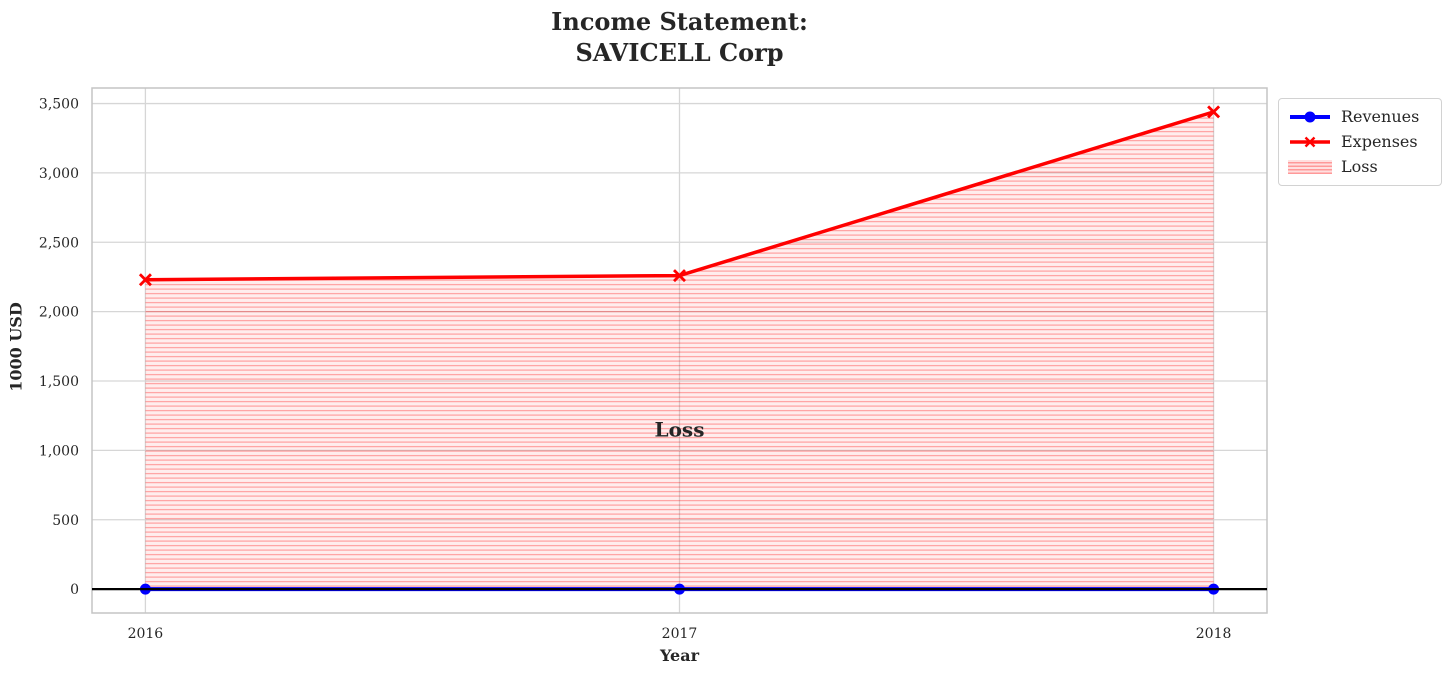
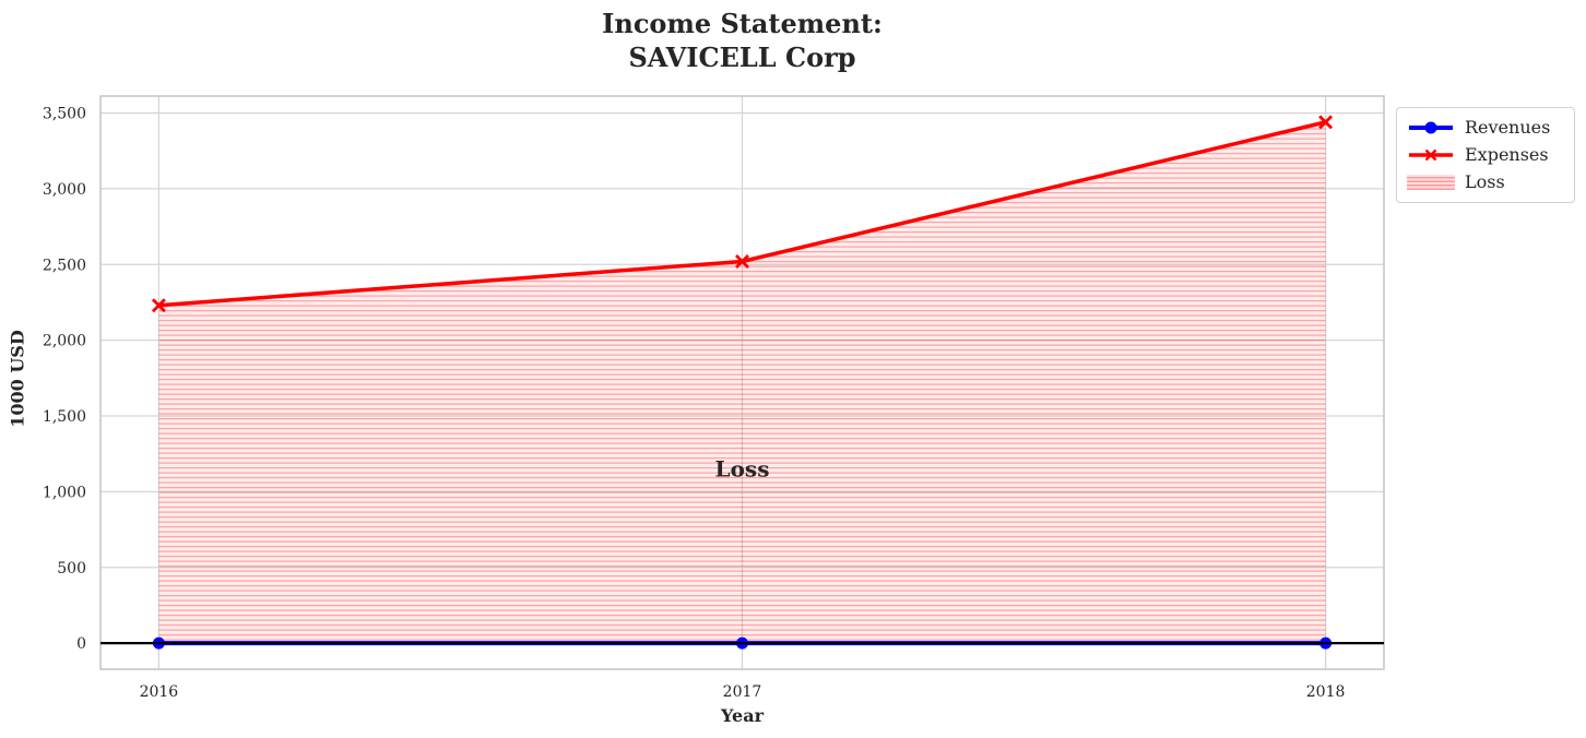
Expenses/2017: 2260 -> 2520
